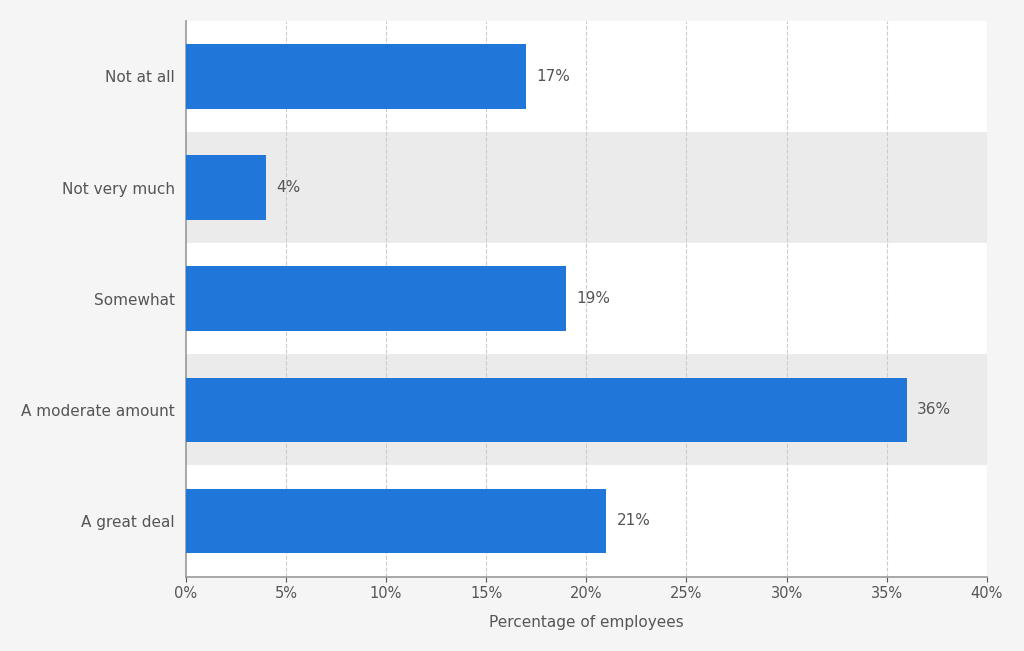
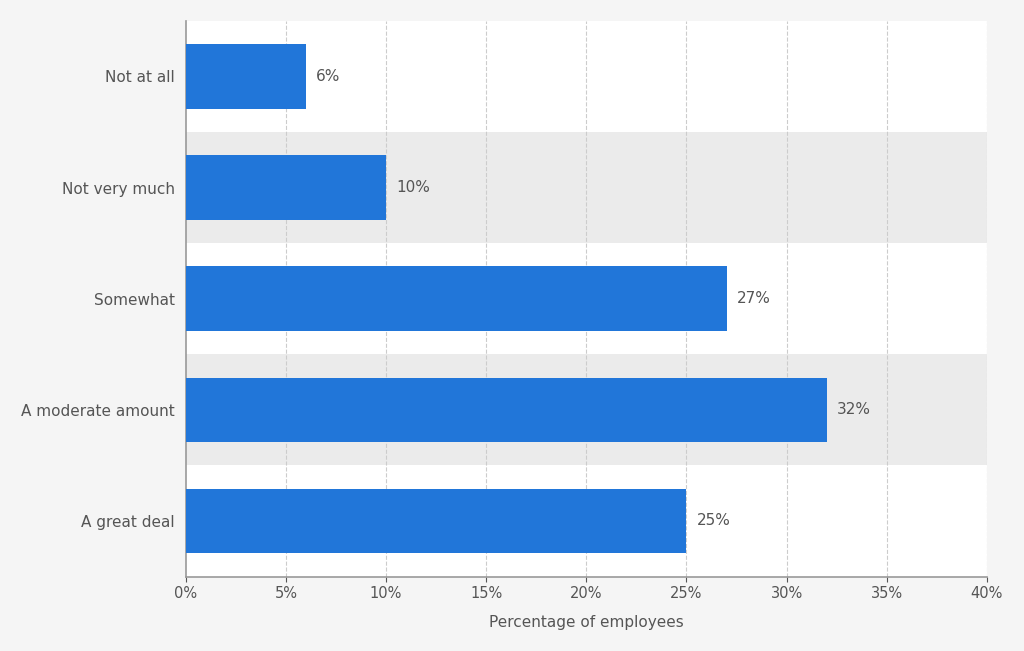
Not at all: 17% -> 6%
Not very much: 4% -> 10%
Somewhat: 19% -> 27%
A moderate amount: 36% -> 32%
A great deal: 21% -> 25%
